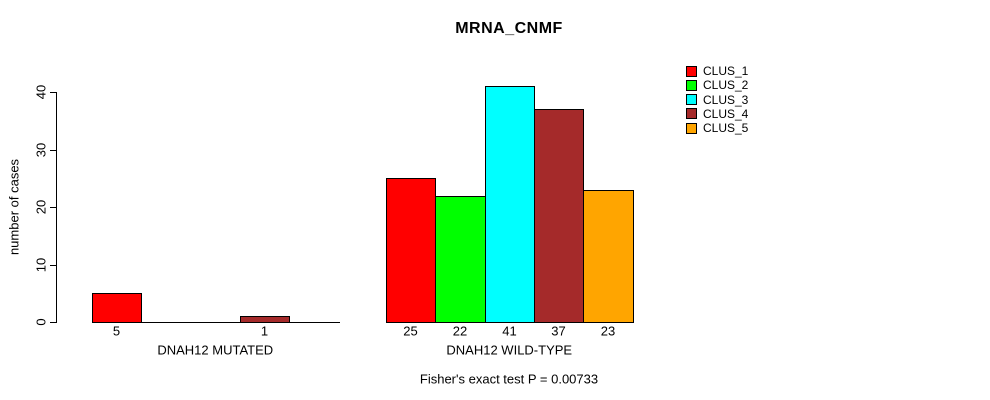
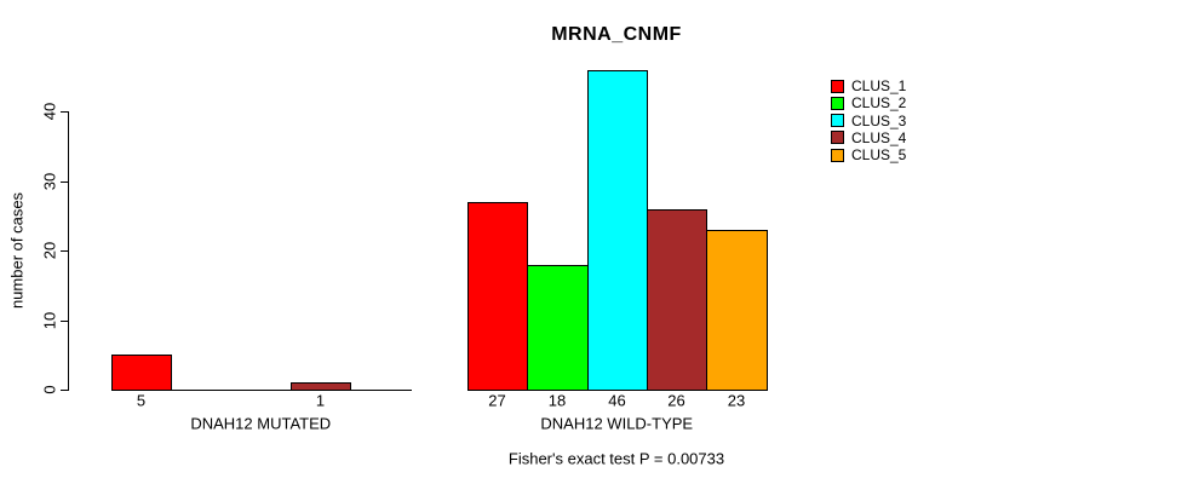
CLUS_1/DNAH12 WILD-TYPE: 25 -> 27
CLUS_2/DNAH12 WILD-TYPE: 22 -> 18
CLUS_3/DNAH12 WILD-TYPE: 41 -> 46
CLUS_4/DNAH12 WILD-TYPE: 37 -> 26
